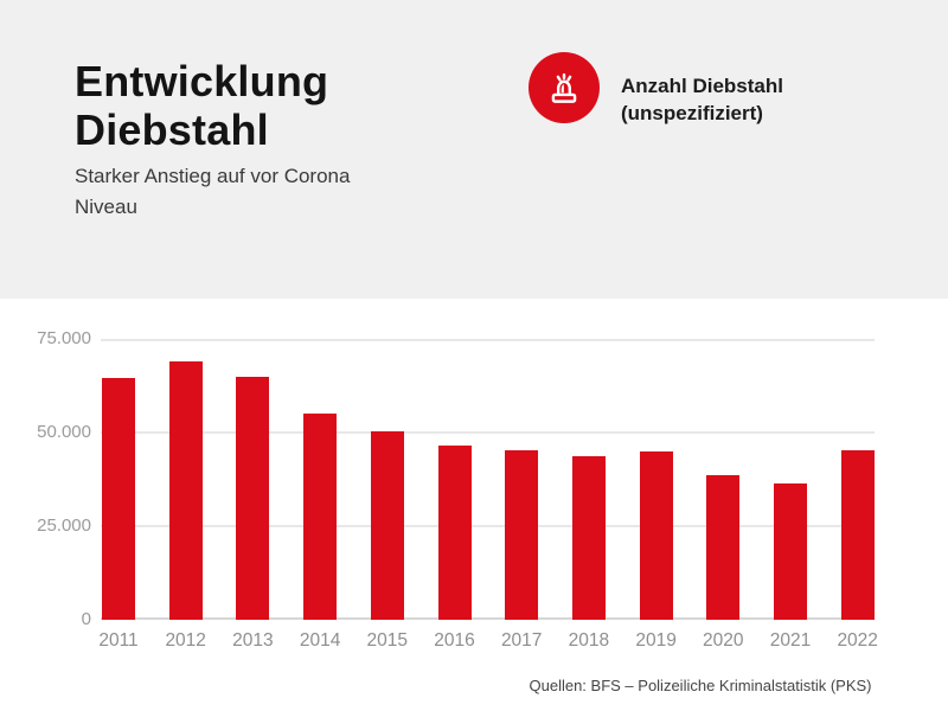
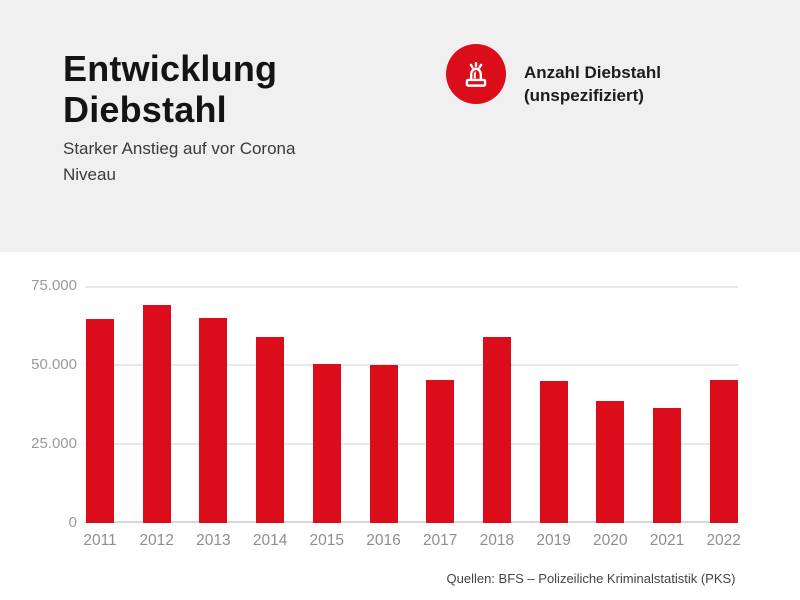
2014: 55000 -> 59000
2016: 46000 -> 50000
2018: 44000 -> 59000
